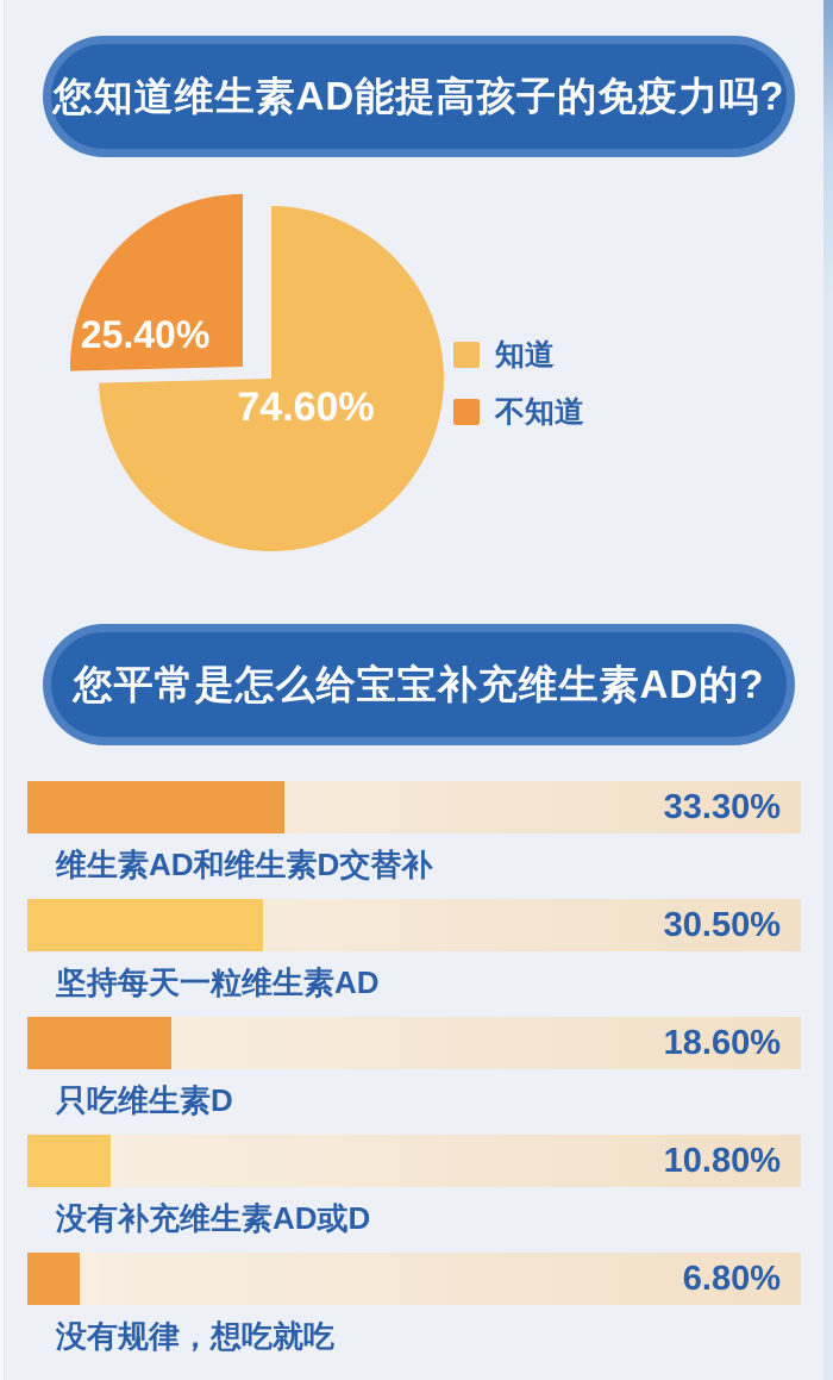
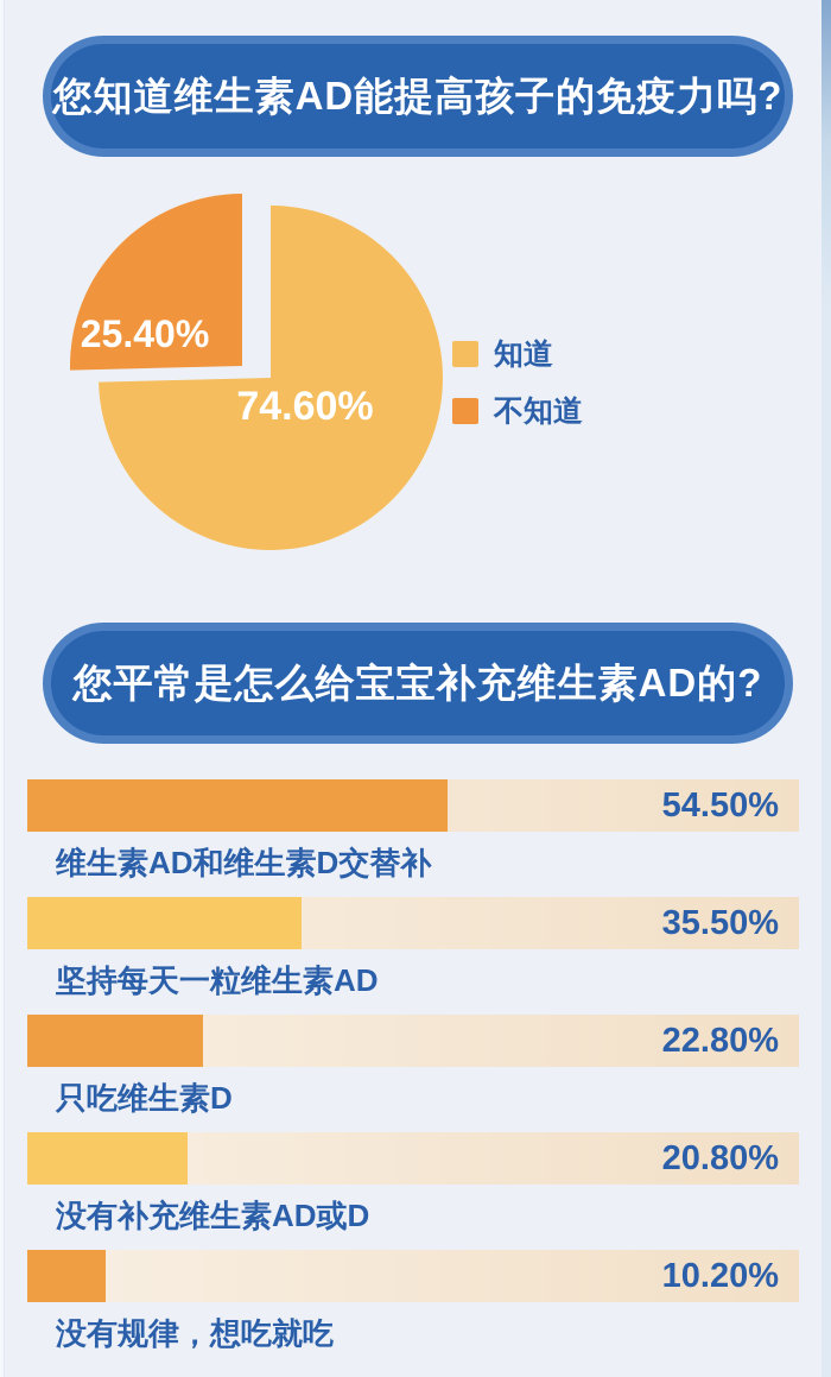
您平常是怎么给宝宝补充维生素AD的?/维生素AD和维生素D交替补: 33.30% -> 54.50%
您平常是怎么给宝宝补充维生素AD的?/坚持每天一粒维生素AD: 30.50% -> 35.50%
您平常是怎么给宝宝补充维生素AD的?/只吃维生素D: 18.60% -> 22.80%
您平常是怎么给宝宝补充维生素AD的?/没有补充维生素AD或D: 10.80% -> 20.80%
您平常是怎么给宝宝补充维生素AD的?/没有规律，想吃就吃: 6.80% -> 10.20%
